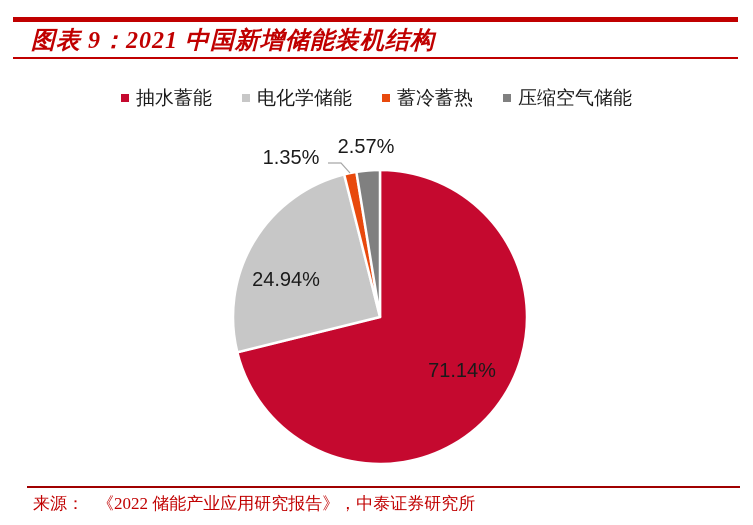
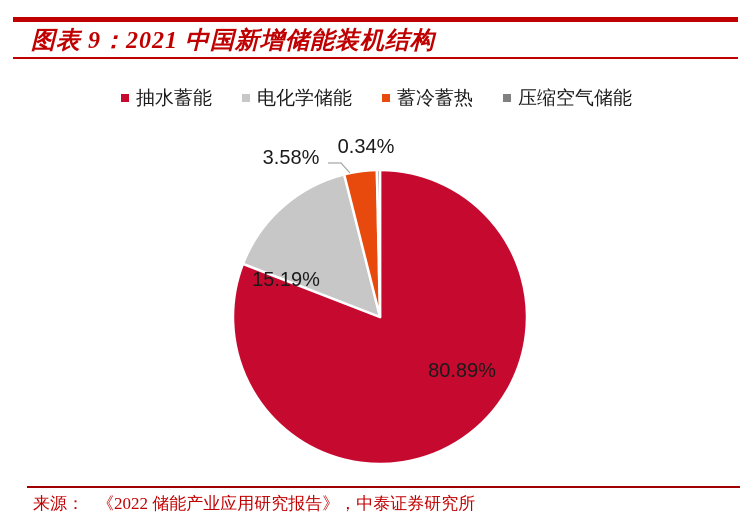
抽水蓄能: 71.14% -> 80.89%
电化学储能: 24.94% -> 15.19%
蓄冷蓄热: 1.35% -> 3.58%
压缩空气储能: 2.57% -> 0.34%
